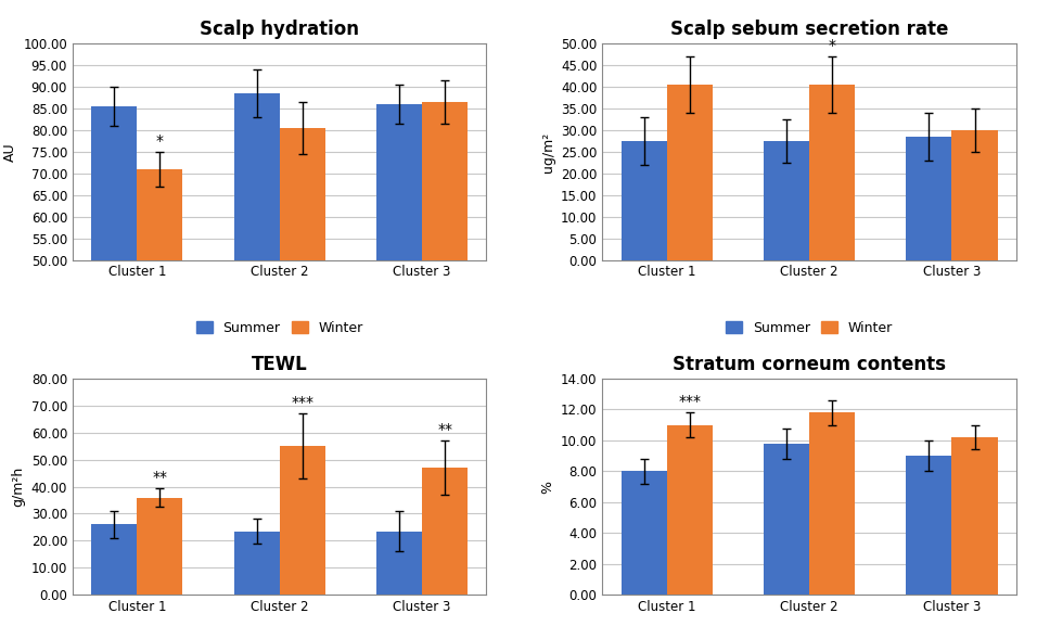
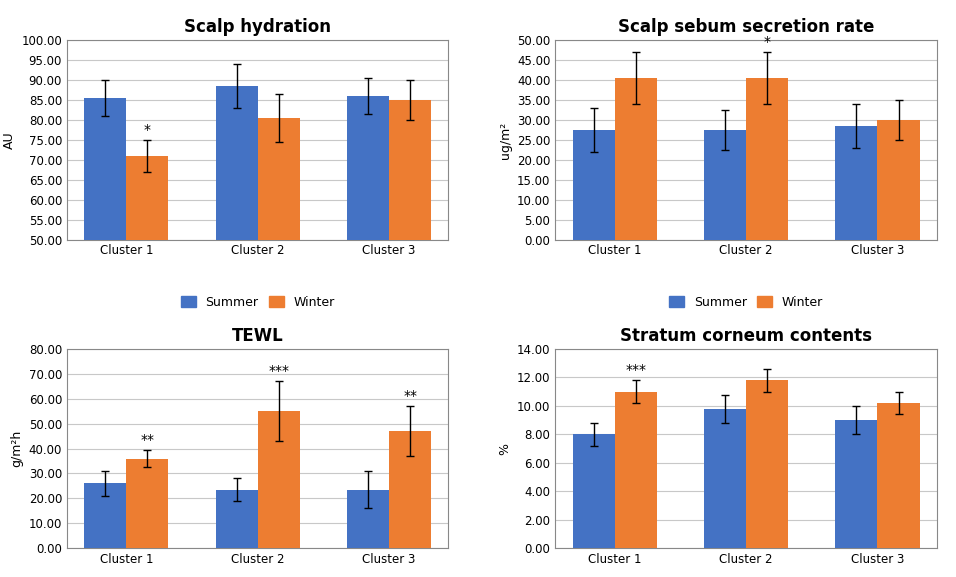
Scalp hydration/Winter/Cluster 3: 86.5 -> 85.0
